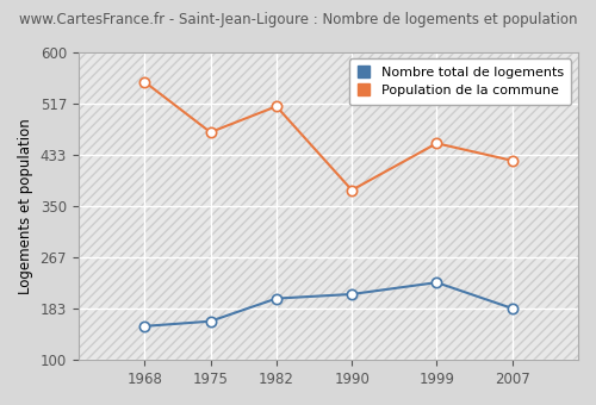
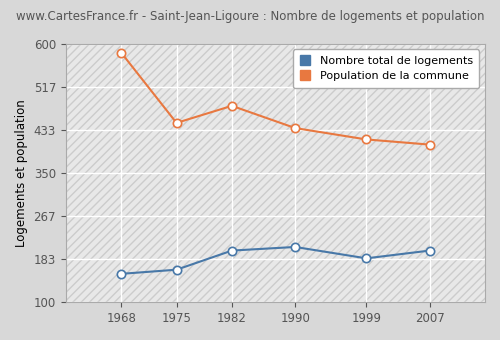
Population de la commune/1968: 552 -> 583
Population de la commune/1975: 470 -> 447
Population de la commune/1982: 512 -> 480
Population de la commune/1990: 376 -> 437
Nombre total de logements/1999: 226 -> 185
Population de la commune/1999: 452 -> 415
Nombre total de logements/2007: 184 -> 200
Population de la commune/2007: 424 -> 405
